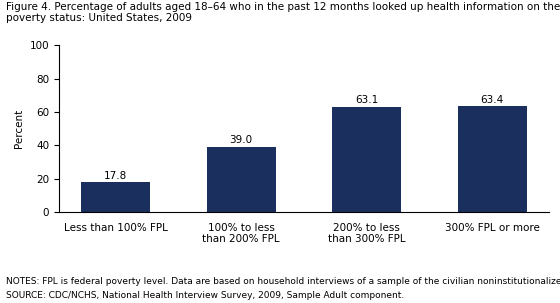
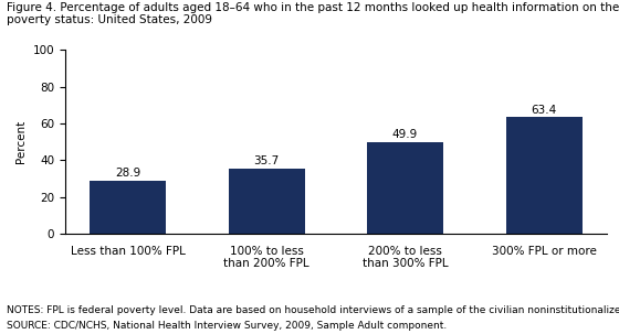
Less than 100% FPL: 17.8 -> 28.9
100% to less than 200% FPL: 39.0 -> 35.7
200% to less than 300% FPL: 63.1 -> 49.9
